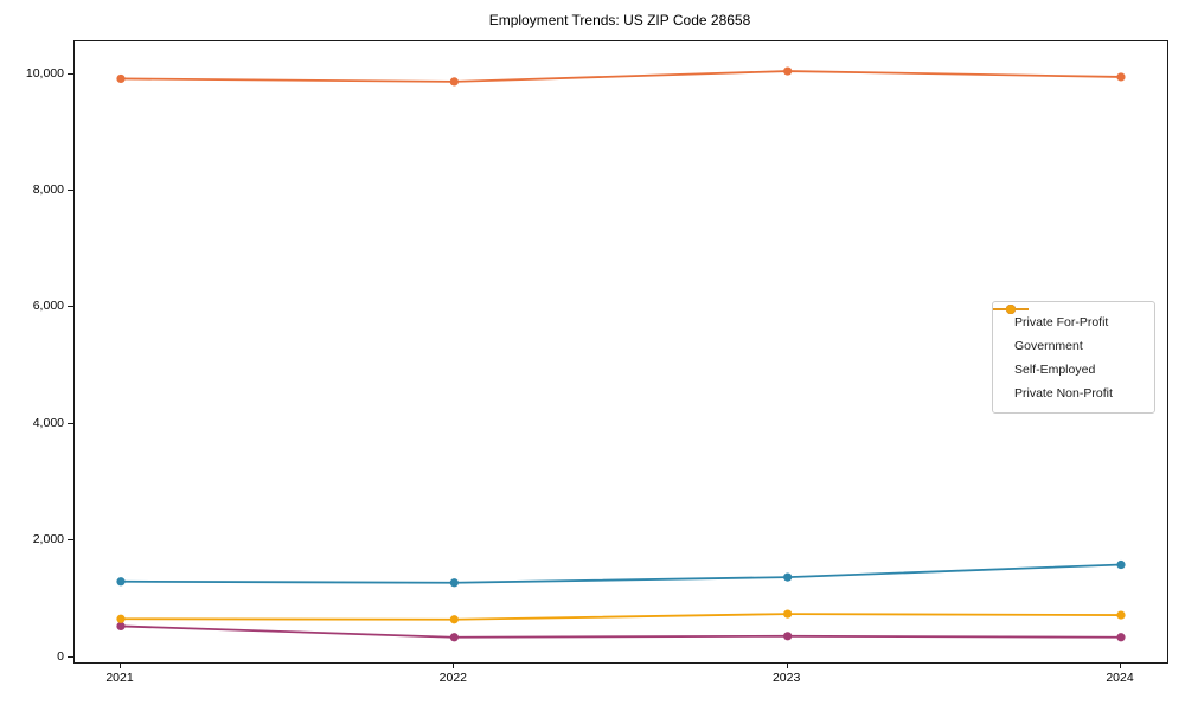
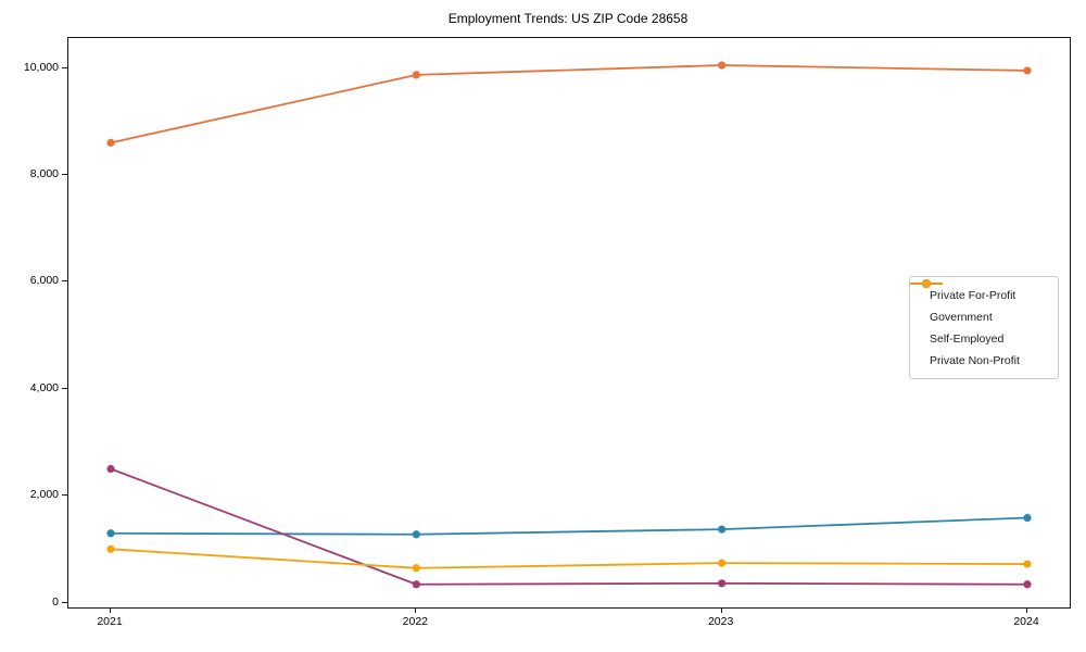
Private For-Profit/2021: 9900 -> 8600
Self-Employed/2021: 500 -> 2500
Private Non-Profit/2021: 700 -> 1000
